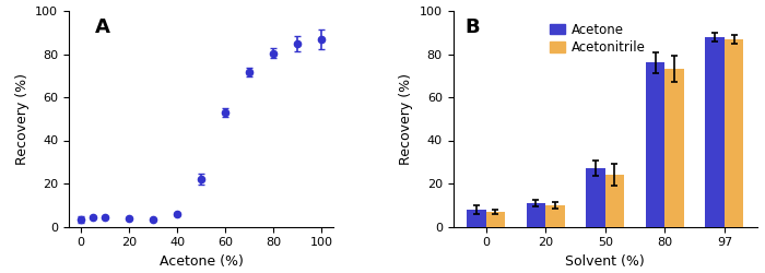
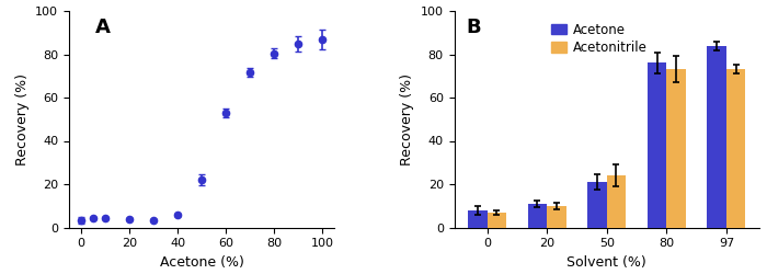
Acetone/50: 27 -> 21
Acetone/97: 88 -> 84
Acetonitrile/97: 87 -> 73
